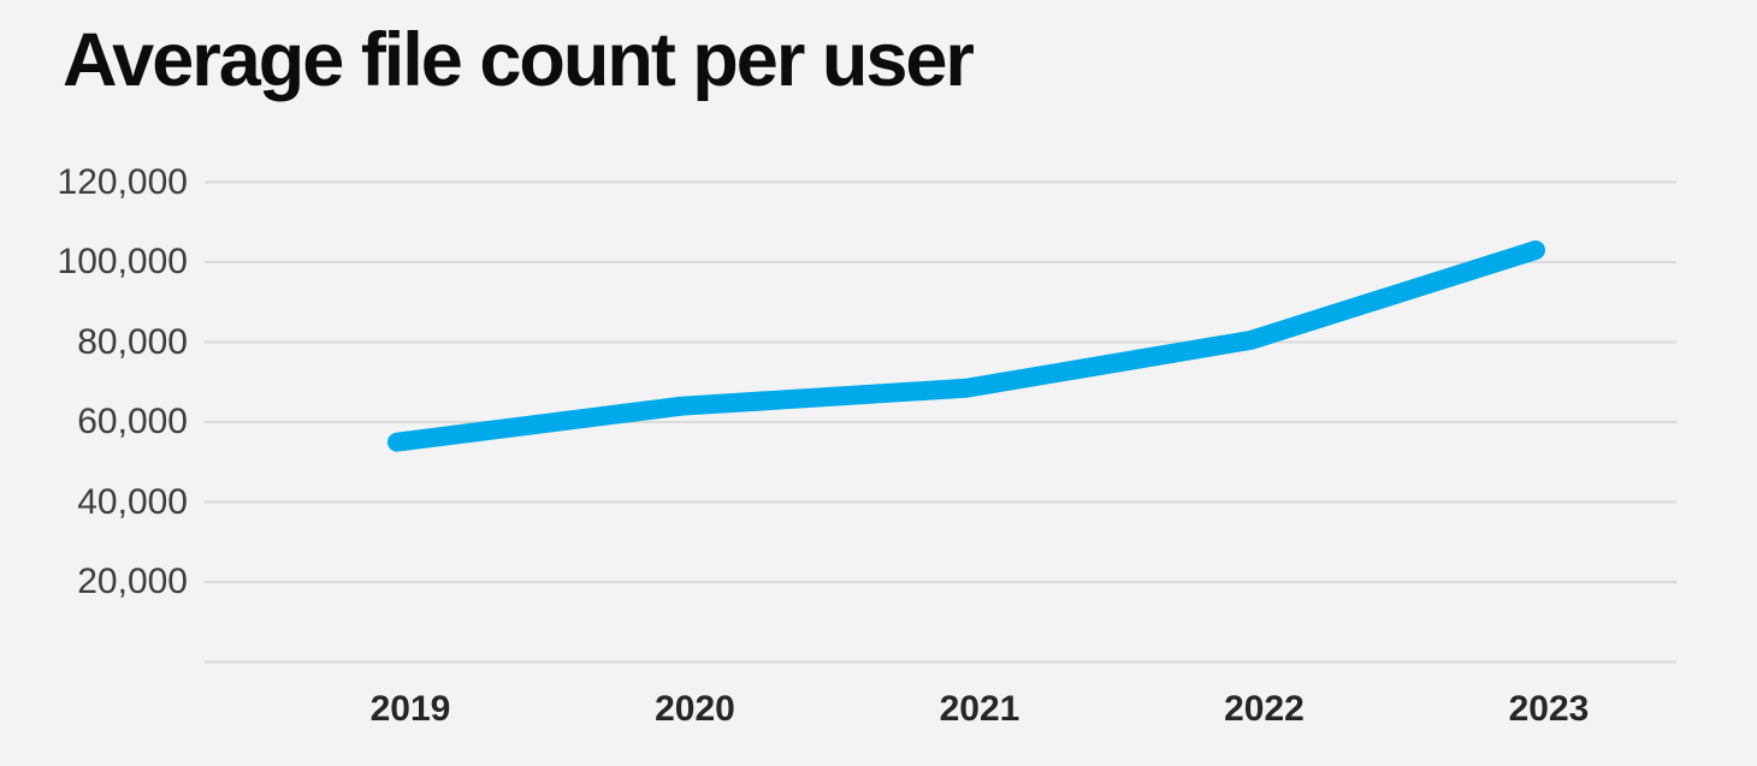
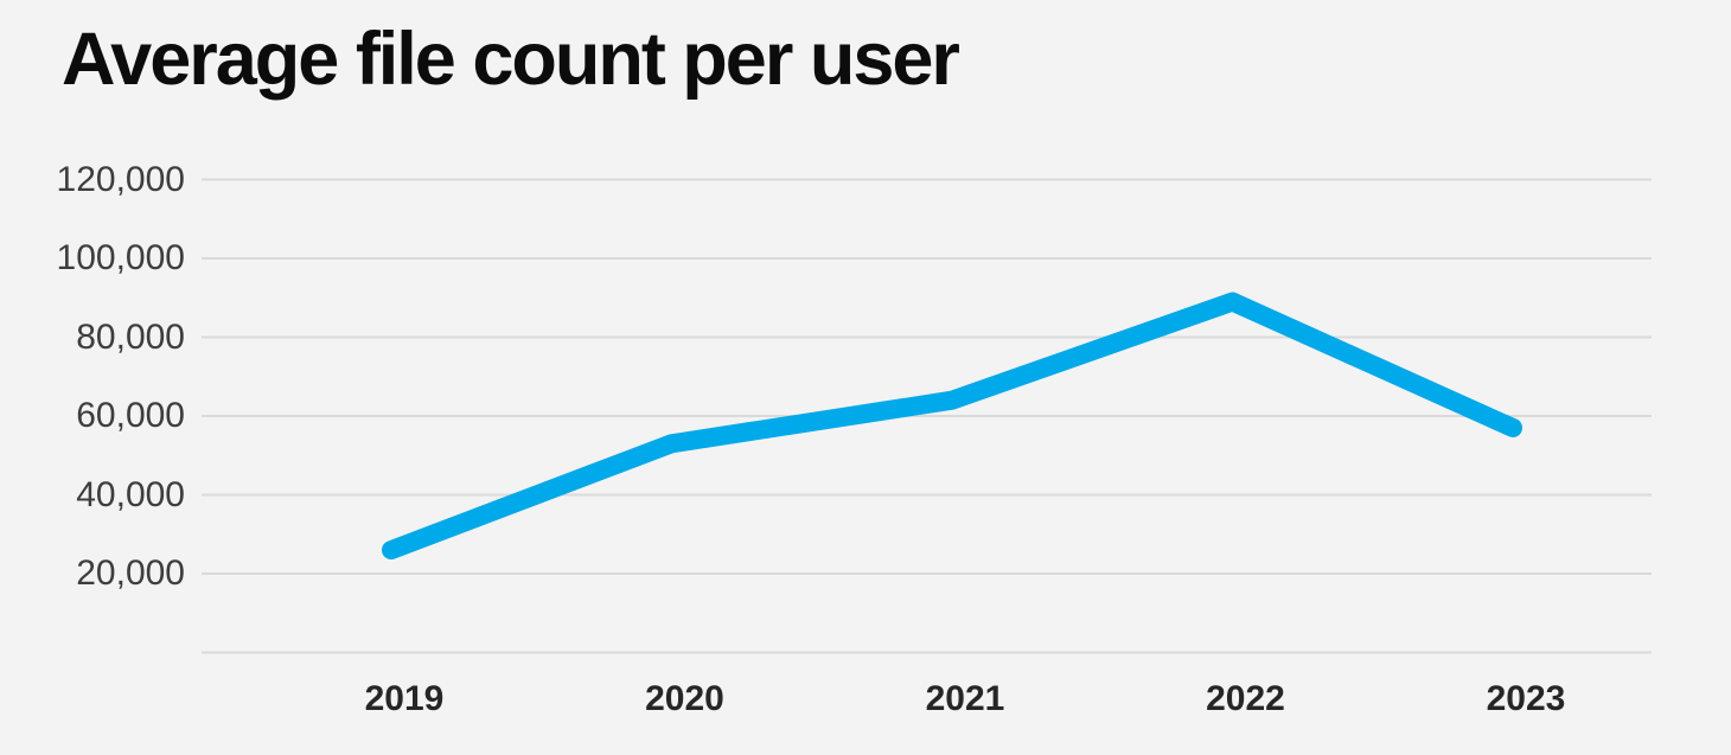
2019: 55000 -> 26000
2020: 64000 -> 53000
2021: 68000 -> 64000
2022: 80000 -> 89000
2023: 103000 -> 57000
